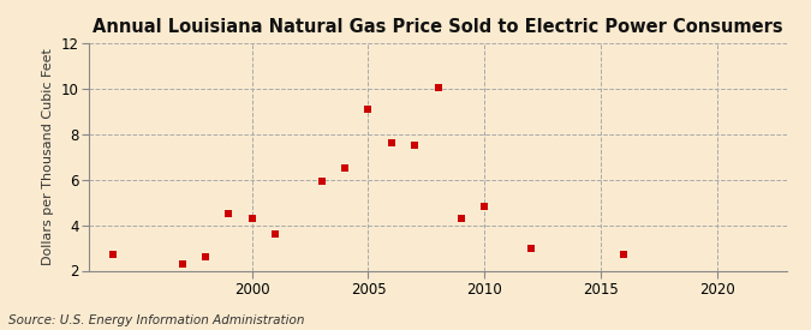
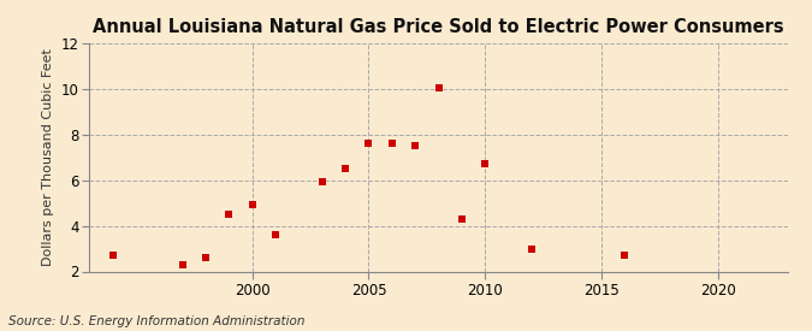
2000: 4.3 -> 4.9
2005: 9.1 -> 7.6
2010: 4.8 -> 6.7
